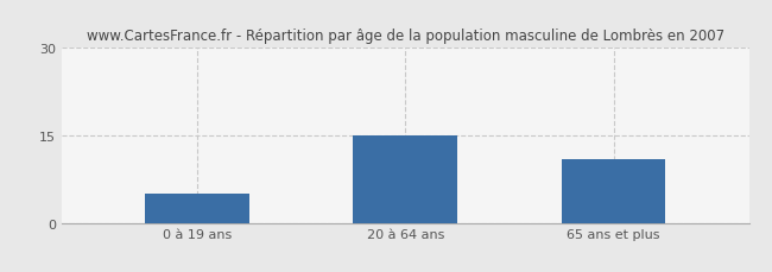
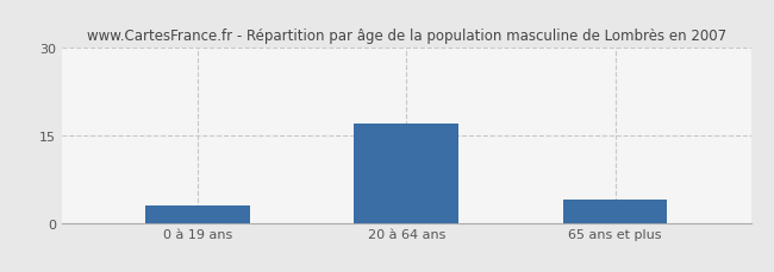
0 à 19 ans: 5 -> 3
20 à 64 ans: 15 -> 17
65 ans et plus: 11 -> 4
